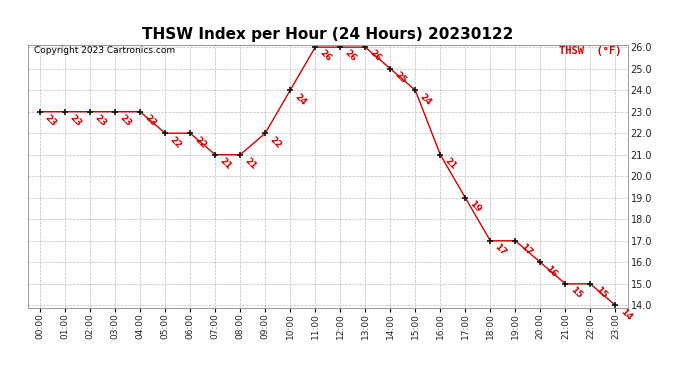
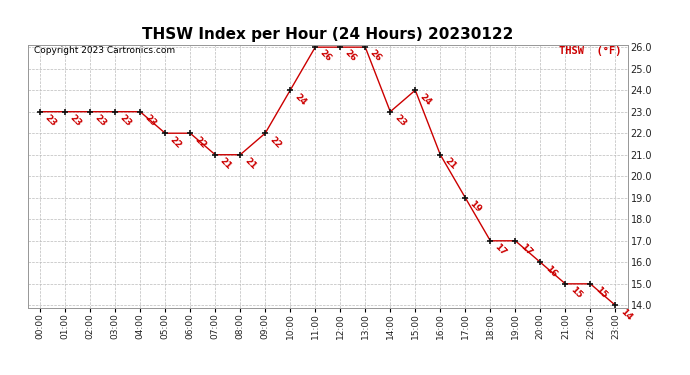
14:00: 25 -> 23
